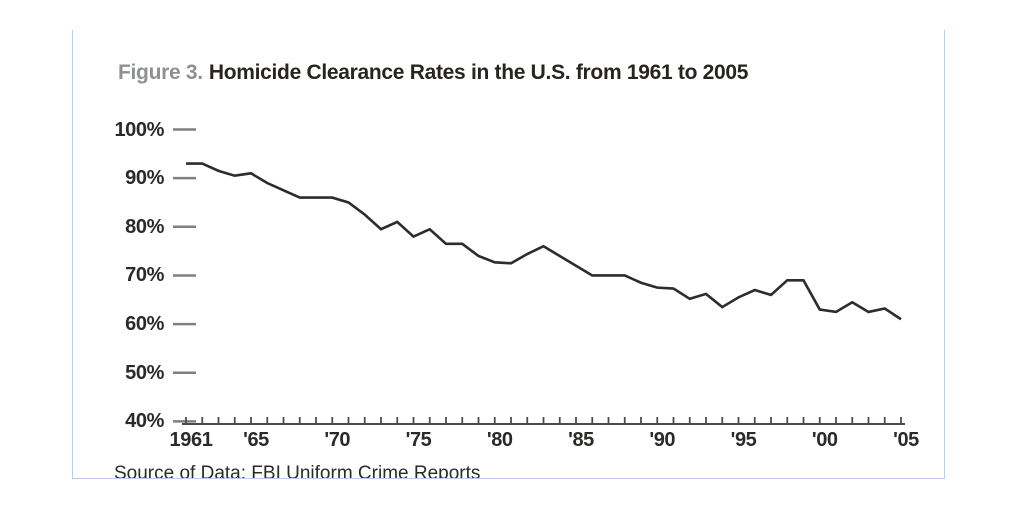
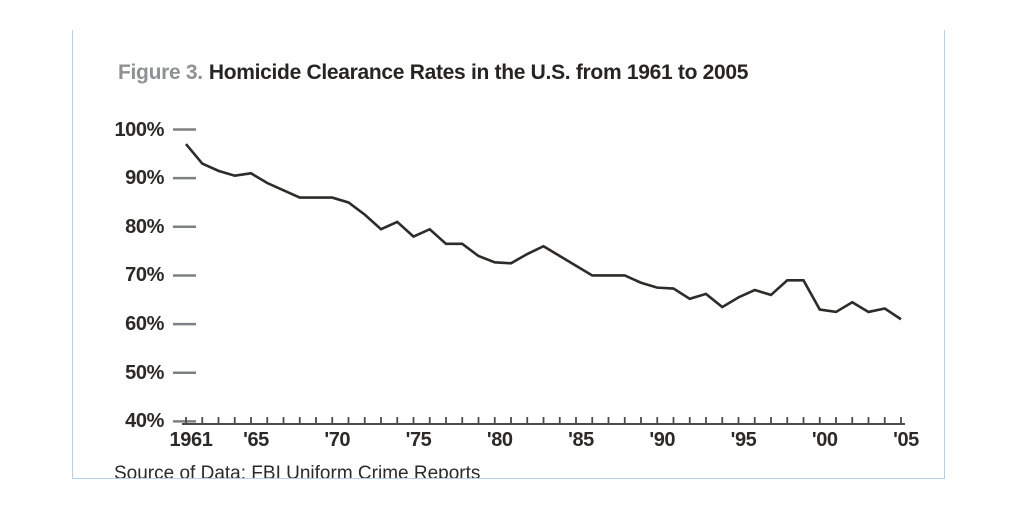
1961: 93% -> 97%
